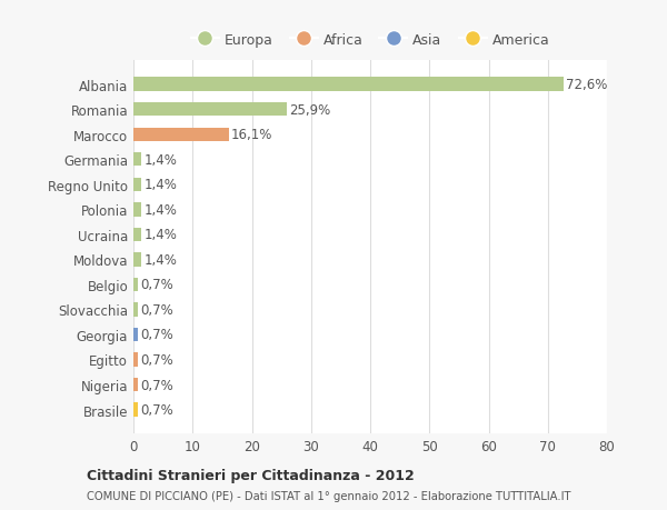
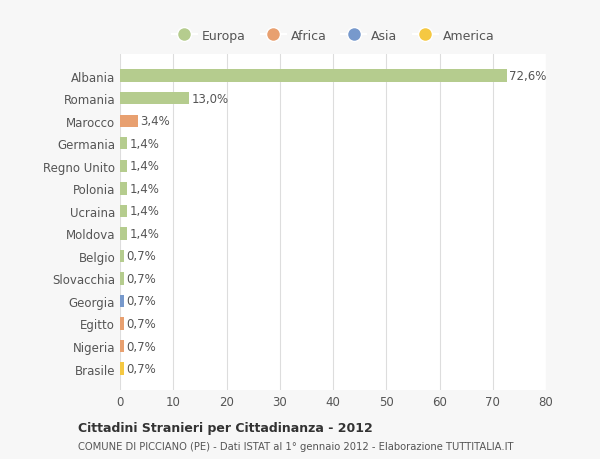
Romania: 25,9% -> 13,0%
Marocco: 16,1% -> 3,4%
